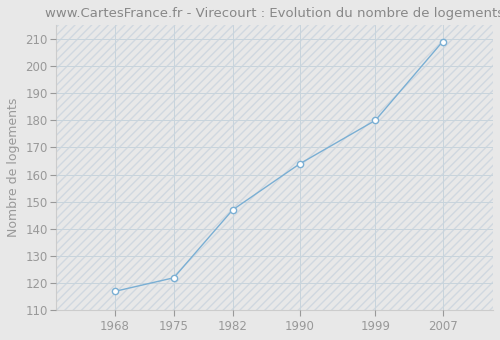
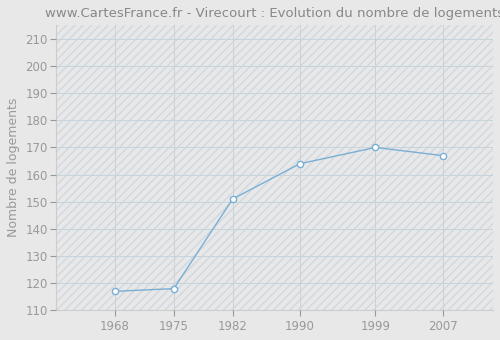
1975: 122 -> 118
1982: 147 -> 151
1999: 180 -> 170
2007: 209 -> 167
